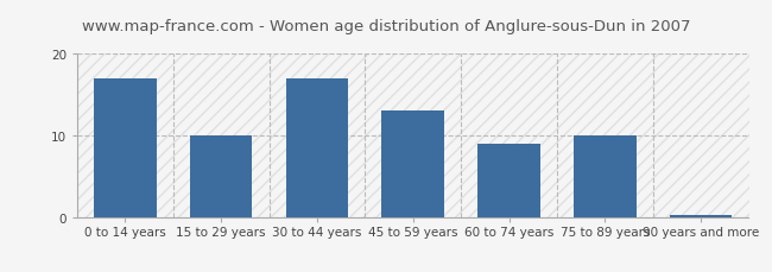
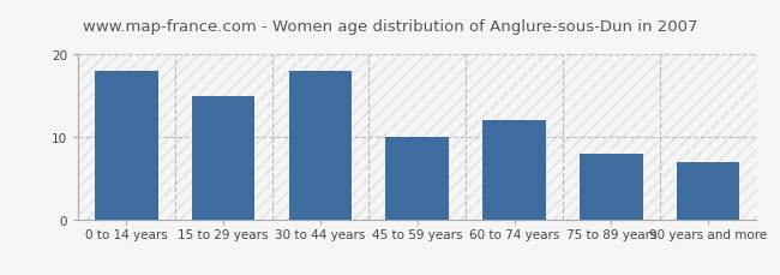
0 to 14 years: 17.0 -> 18.0
15 to 29 years: 10.0 -> 15.0
30 to 44 years: 17.0 -> 18.0
45 to 59 years: 13.0 -> 10.0
60 to 74 years: 9.0 -> 12.0
75 to 89 years: 10.0 -> 8.0
90 years and more: 0.3 -> 7.0
